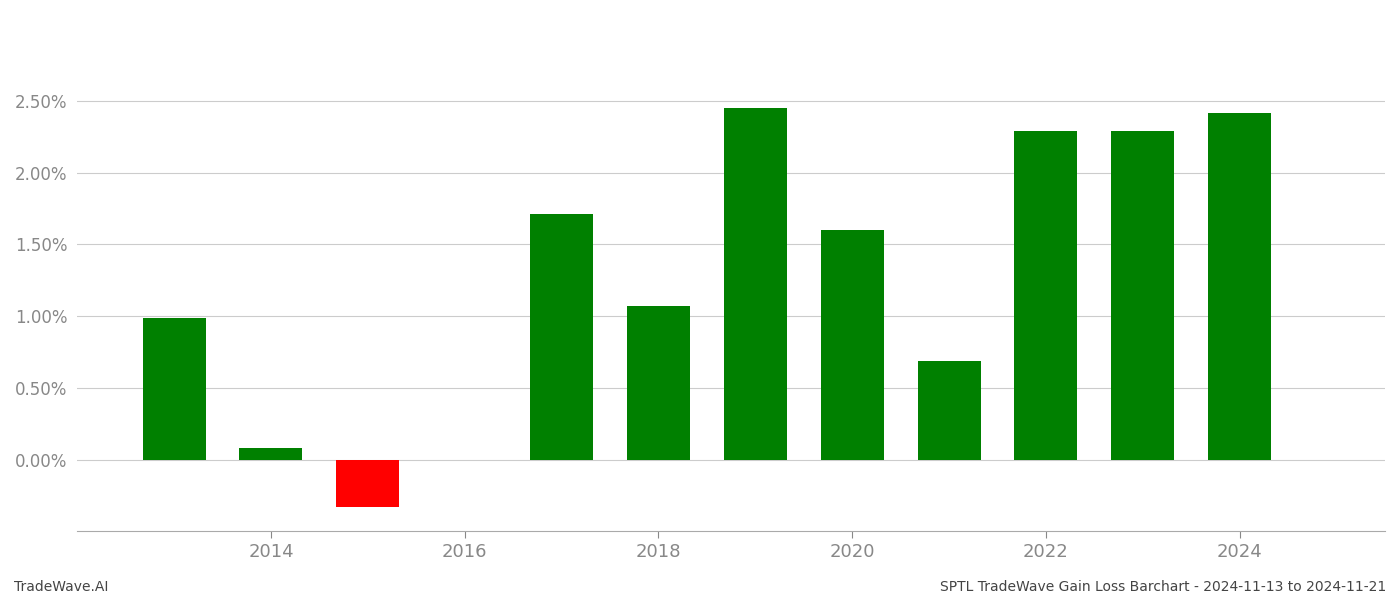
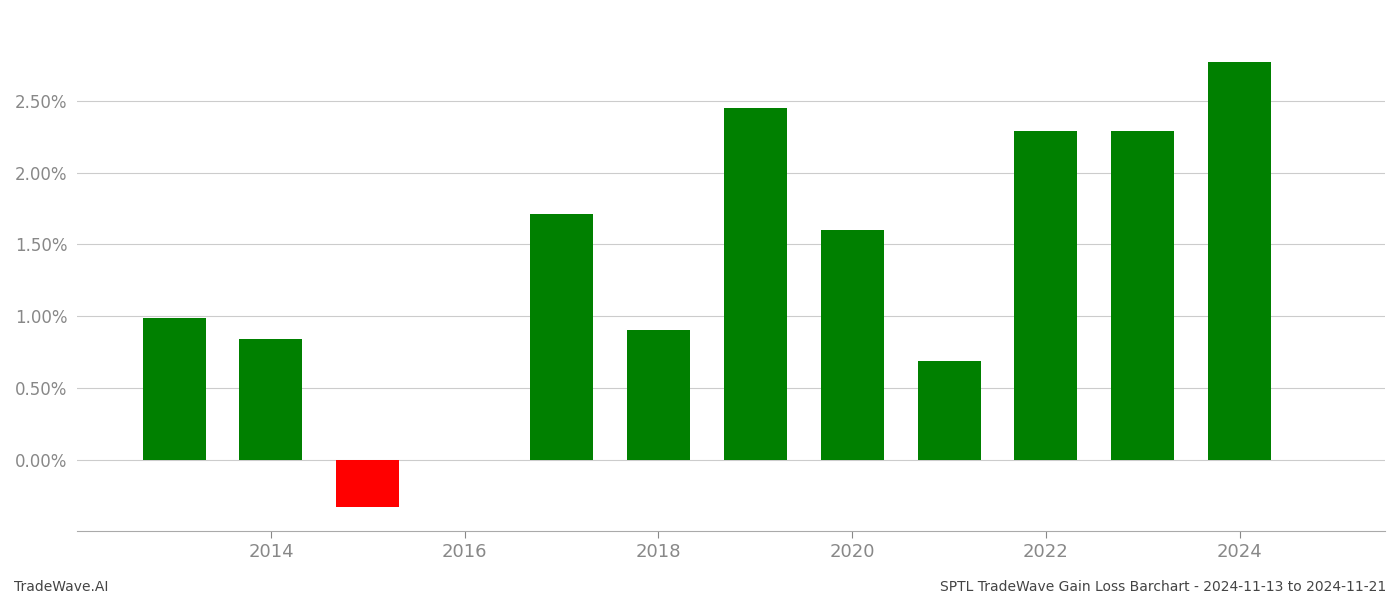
2014: 0.08% -> 0.84%
2018: 1.07% -> 0.90%
2024: 2.42% -> 2.77%
